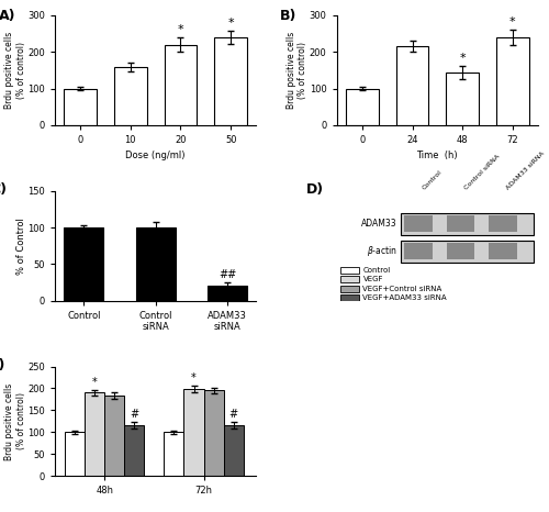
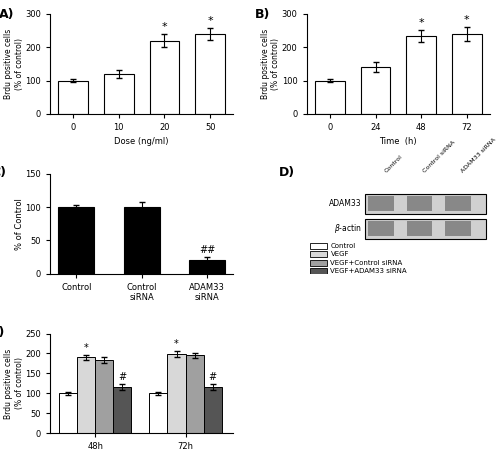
10: 160 -> 120
24: 215 -> 140
48: 145 -> 235
